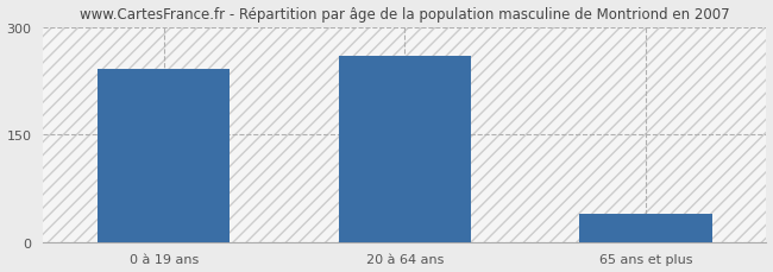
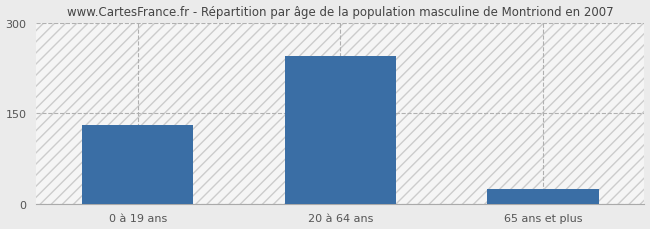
0 à 19 ans: 242 -> 130
20 à 64 ans: 260 -> 245
65 ans et plus: 40 -> 25
